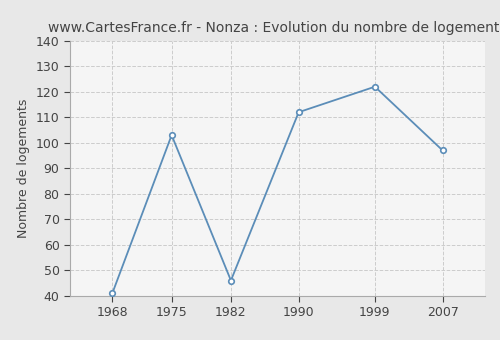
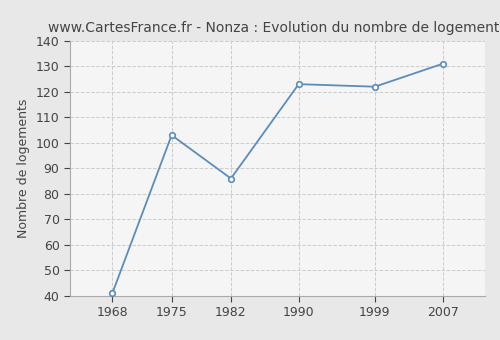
1982: 46 -> 86
1990: 112 -> 123
2007: 97 -> 131
